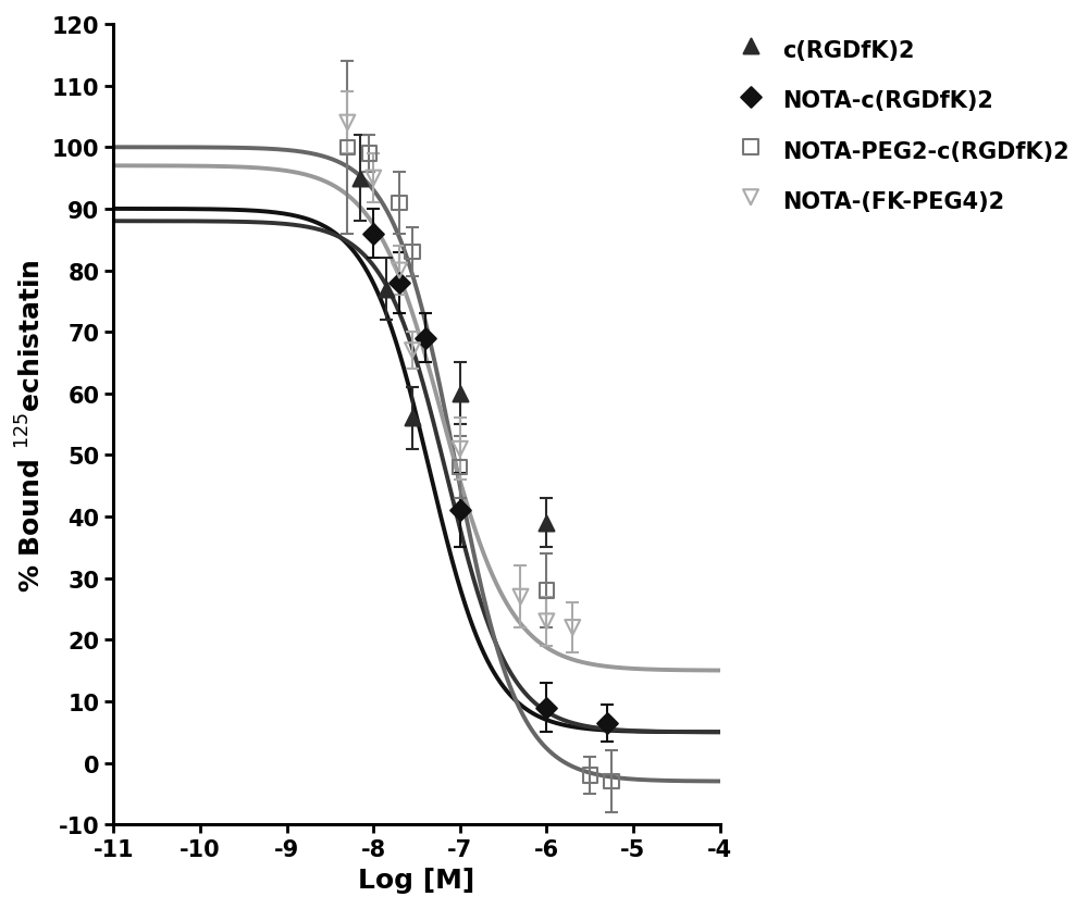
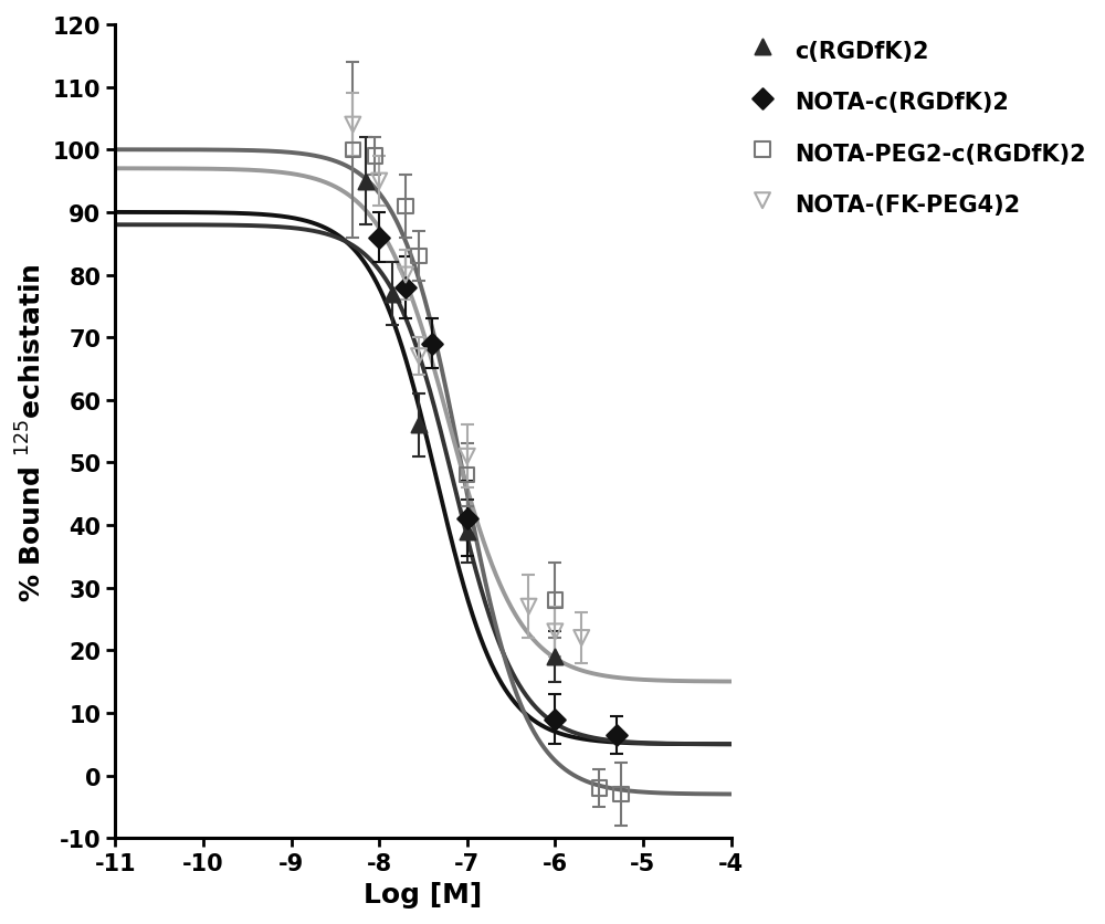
c(RGDfK)2/-7: 60 -> 39
c(RGDfK)2/-6: 39 -> 19
